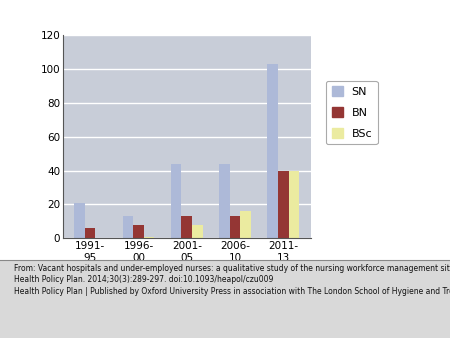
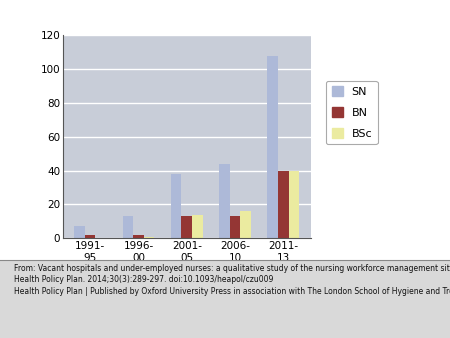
SN/1991- 95: 21 -> 7
BN/1991- 95: 6 -> 2
BN/1996- 00: 8 -> 2
SN/2001- 05: 44 -> 38
BSc/2001- 05: 8 -> 14
SN/2011- 13: 103 -> 108
